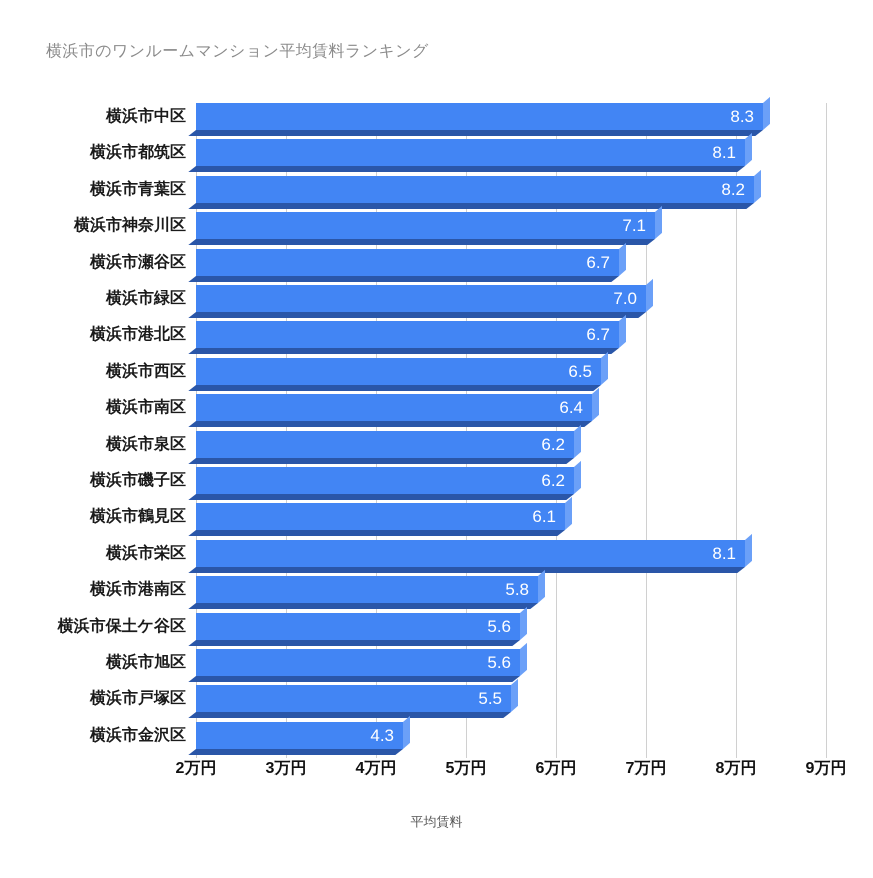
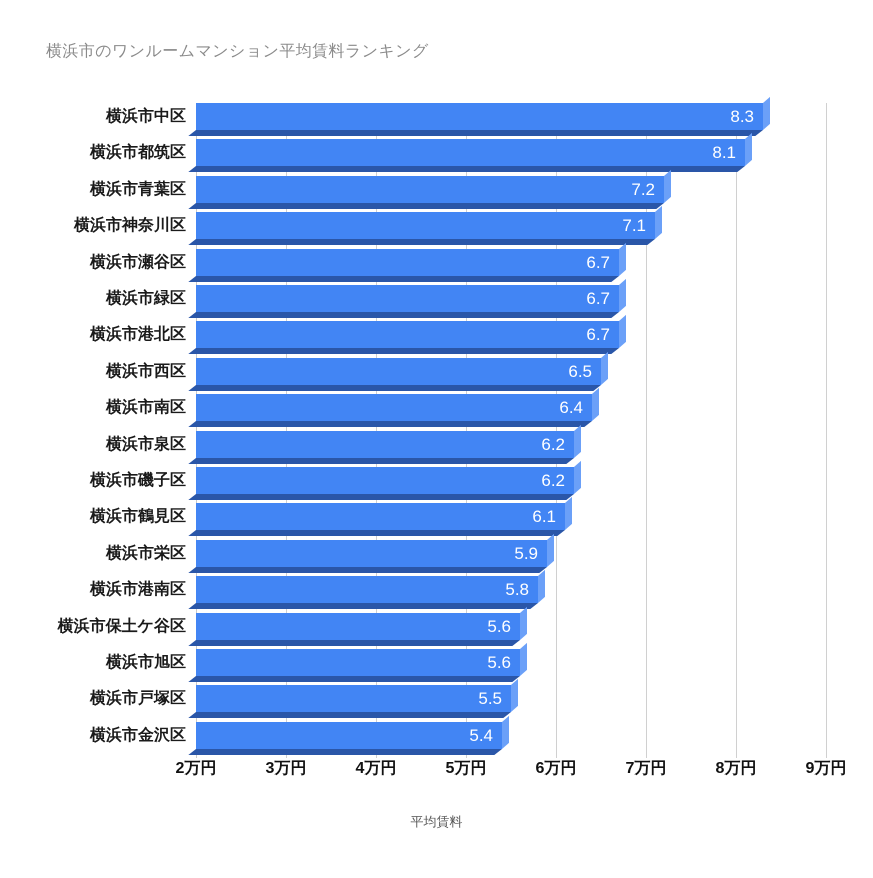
横浜市青葉区: 8.2 -> 7.2
横浜市緑区: 7.0 -> 6.7
横浜市栄区: 8.1 -> 5.9
横浜市金沢区: 4.3 -> 5.4
